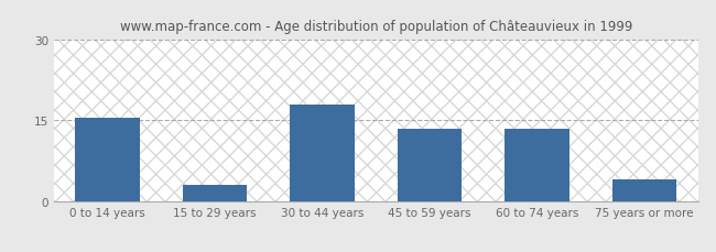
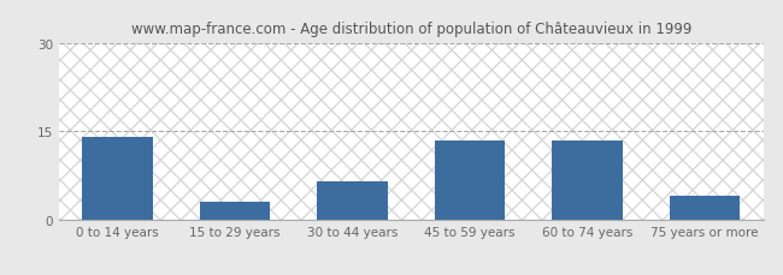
0 to 14 years: 15.5 -> 14.0
30 to 44 years: 18.0 -> 6.5
